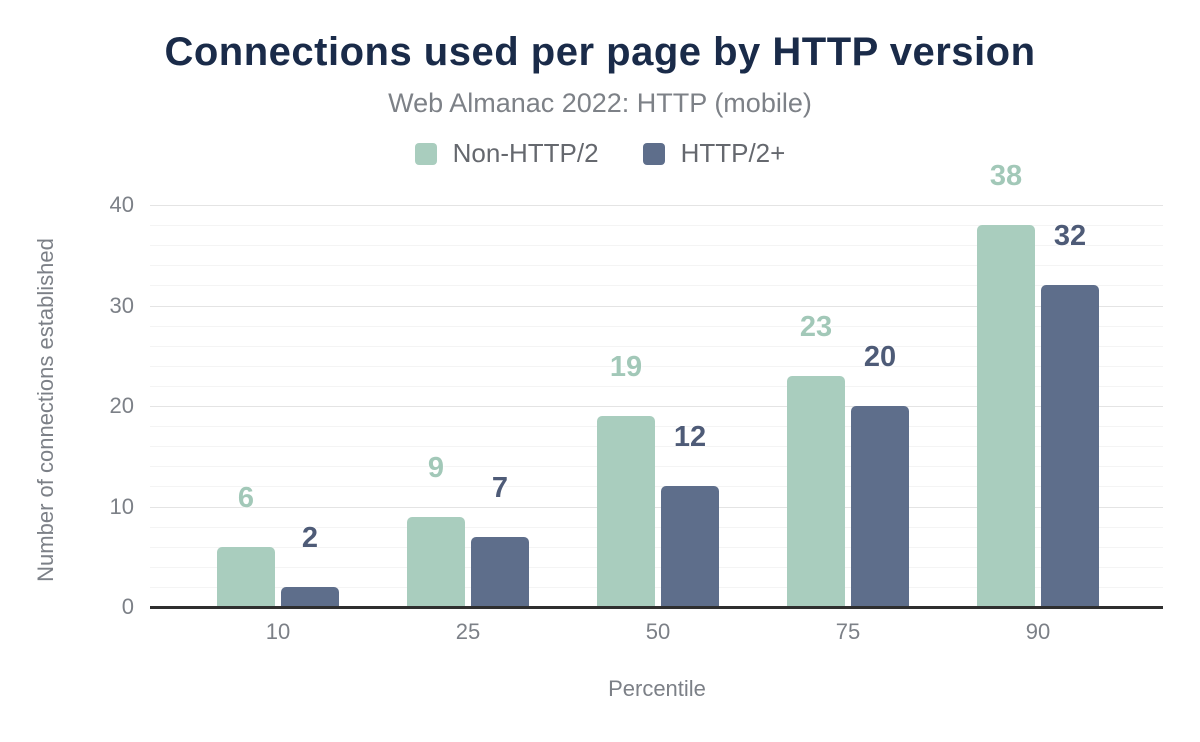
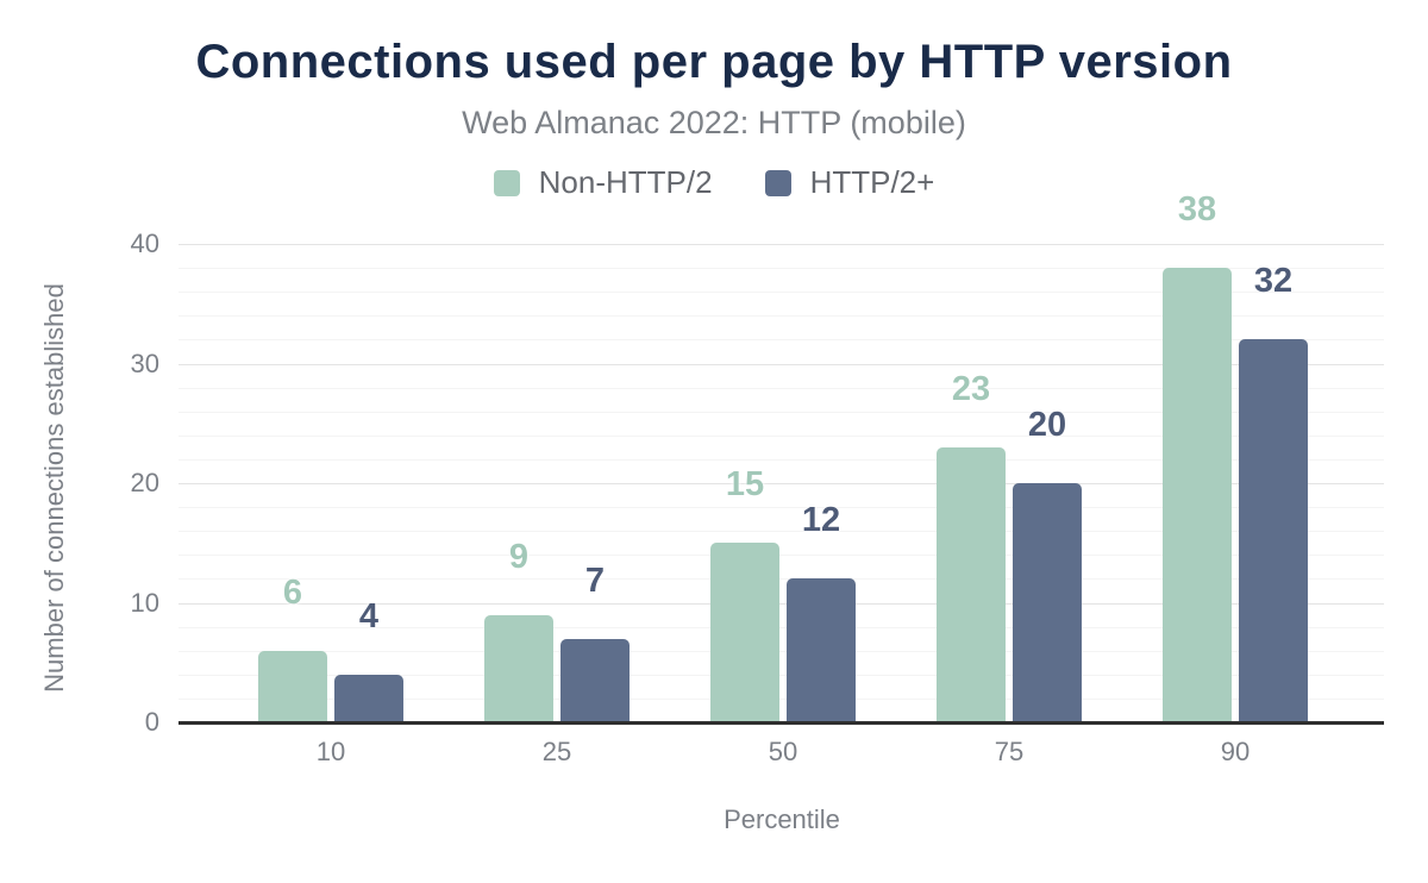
HTTP/2+/10: 2 -> 4
Non-HTTP/2/50: 19 -> 15
